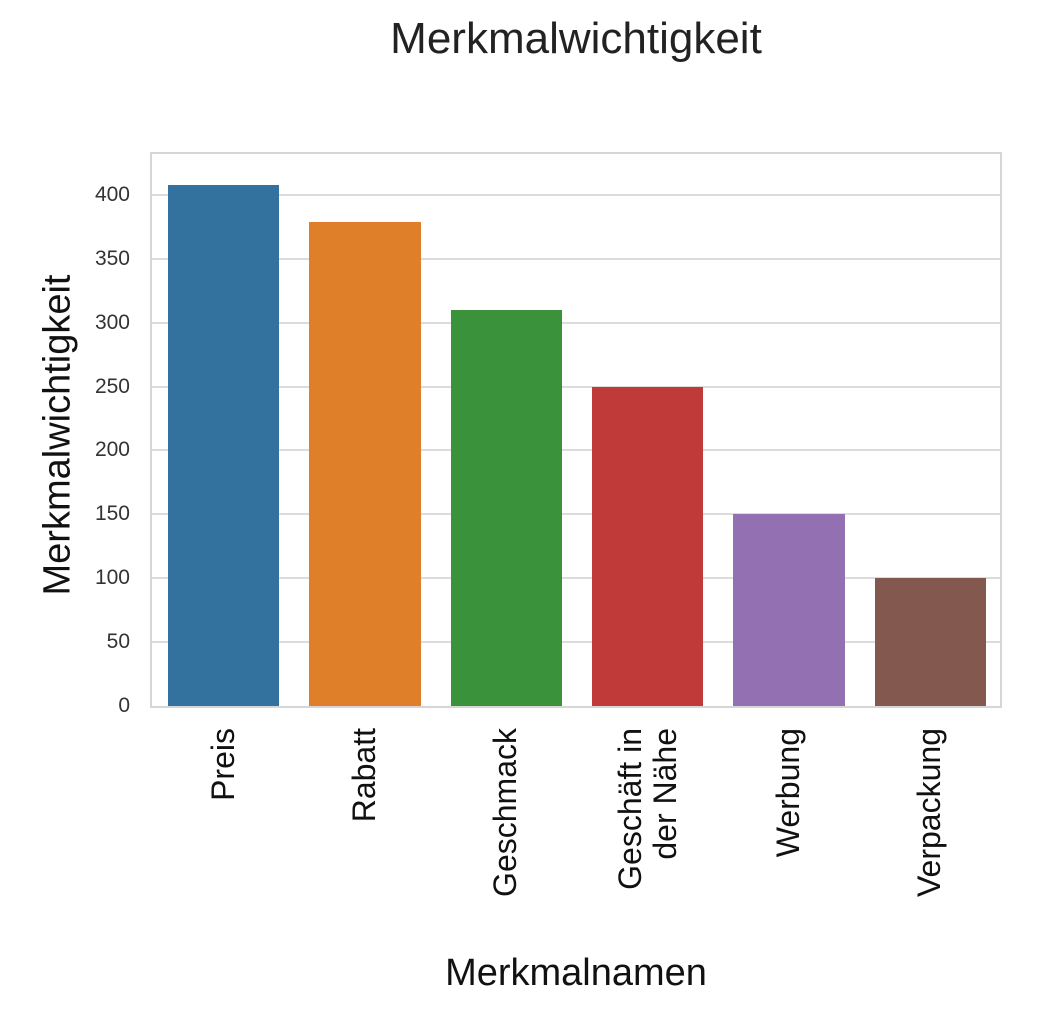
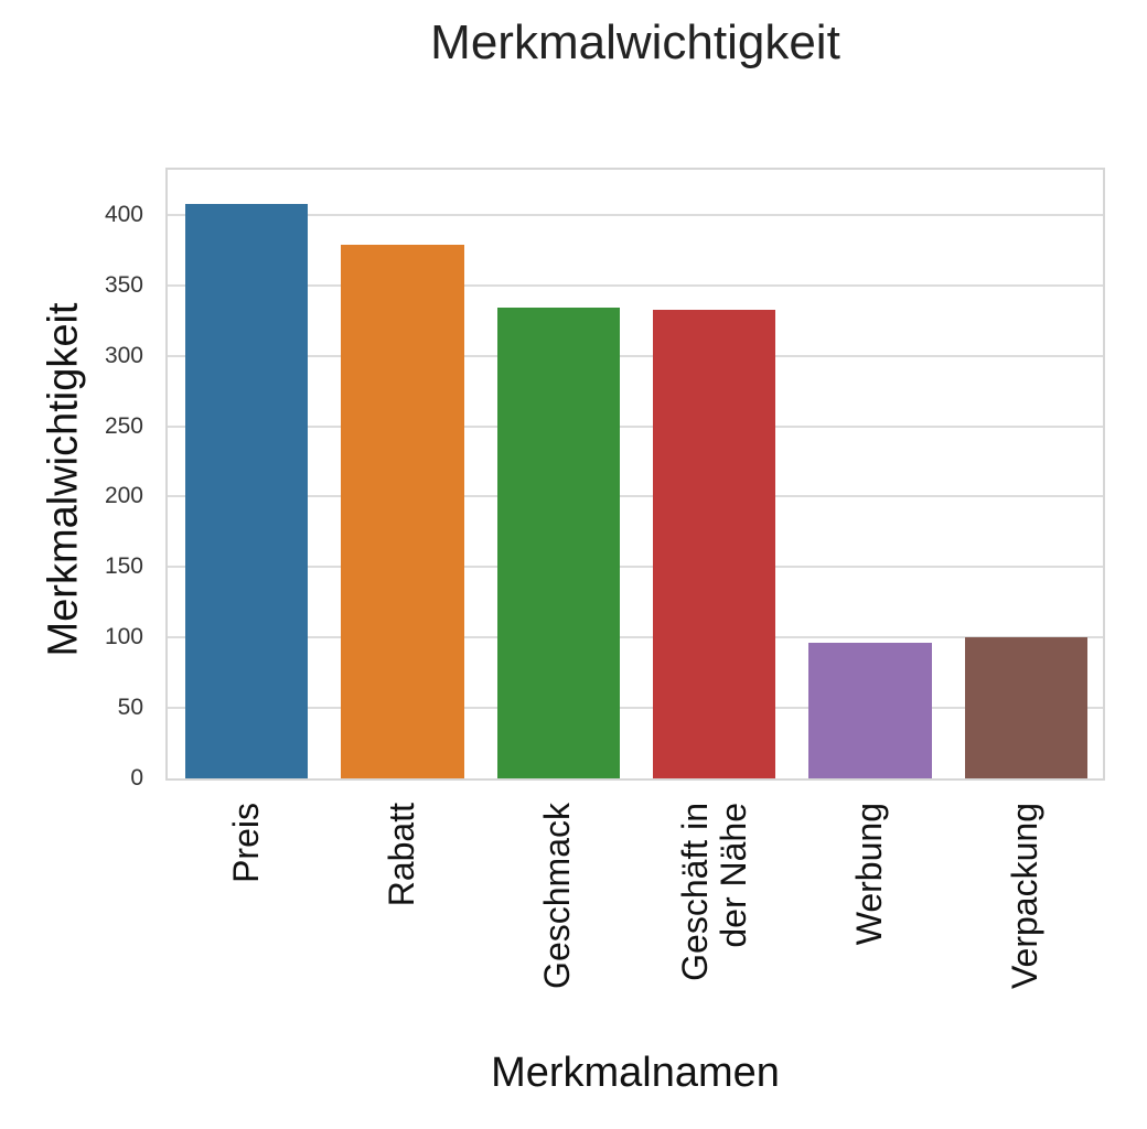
Geschmack: 310 -> 334
Geschäft in der Nähe: 250 -> 333
Werbung: 150 -> 96
